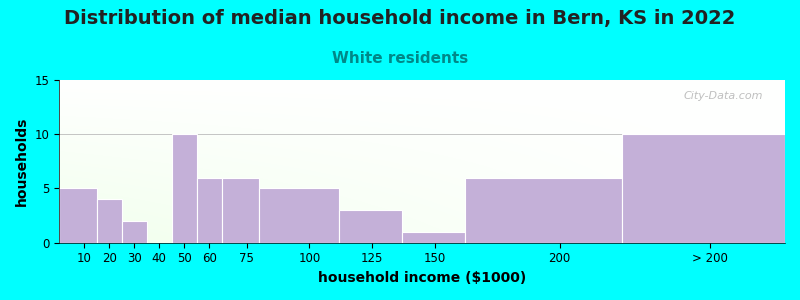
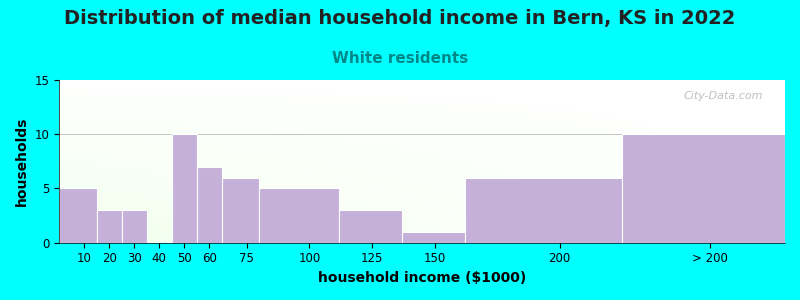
20: 4 -> 3
30: 2 -> 3
60: 6 -> 7
